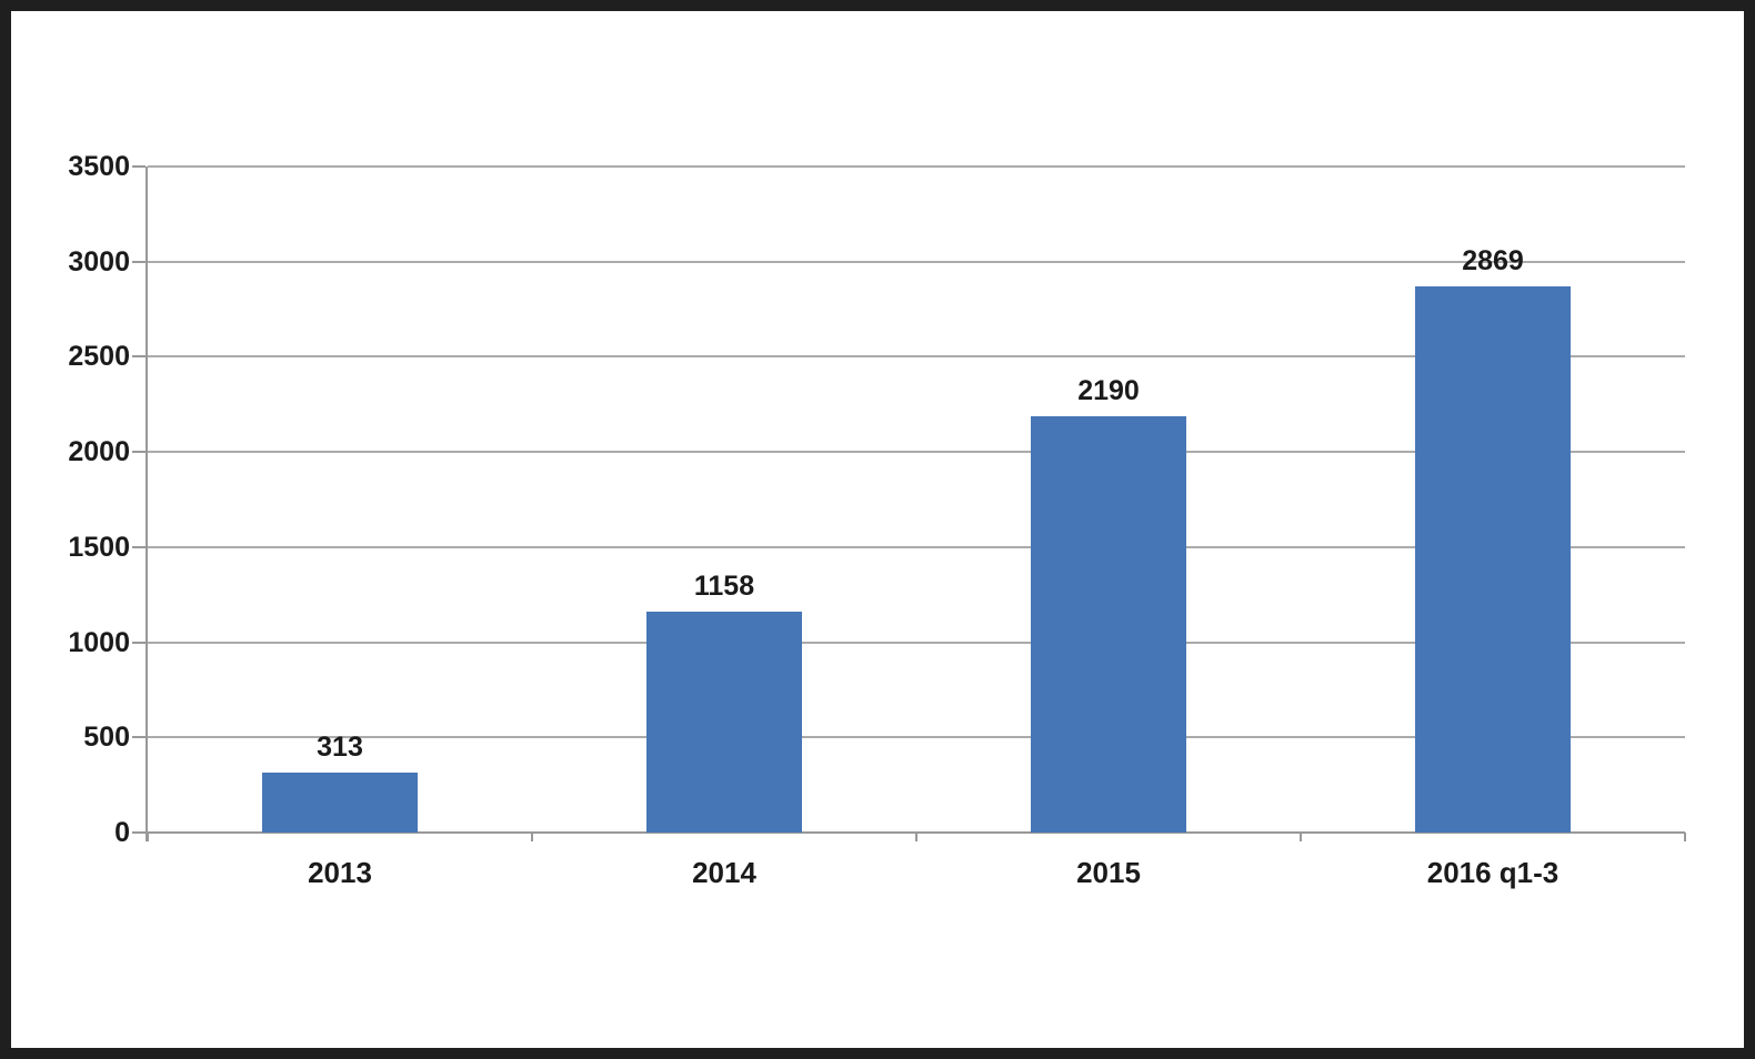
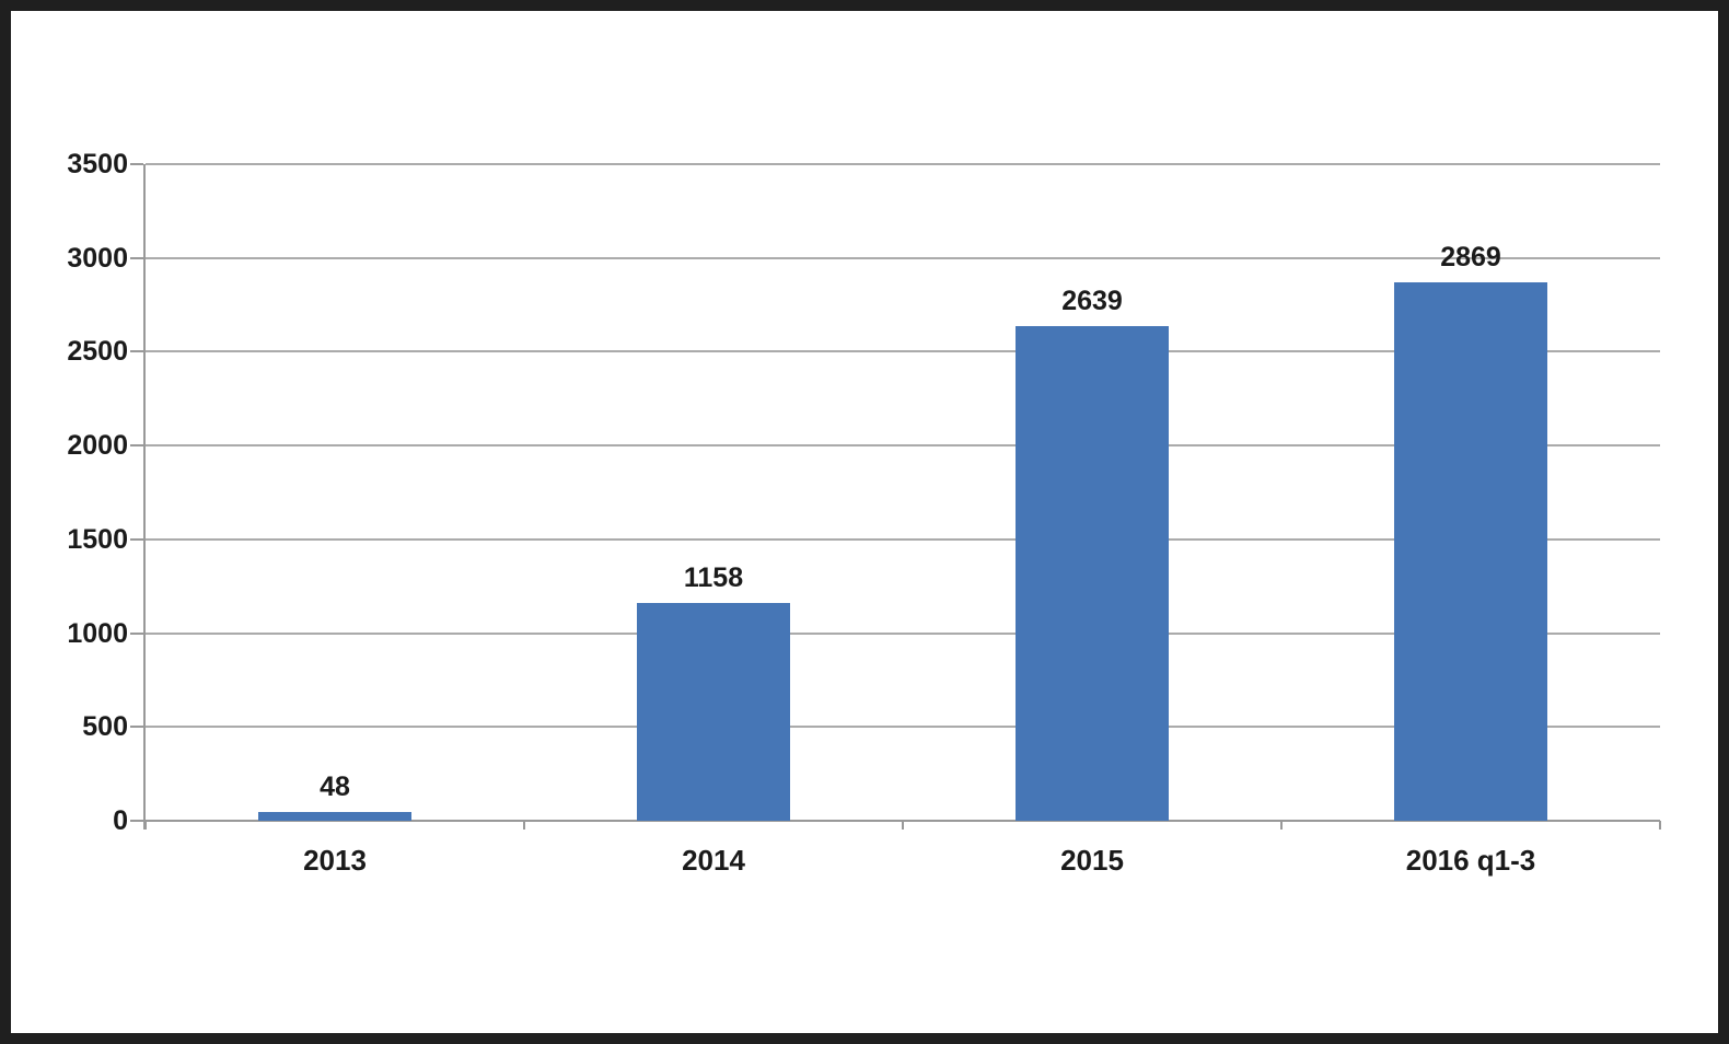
2013: 313 -> 48
2015: 2190 -> 2639
